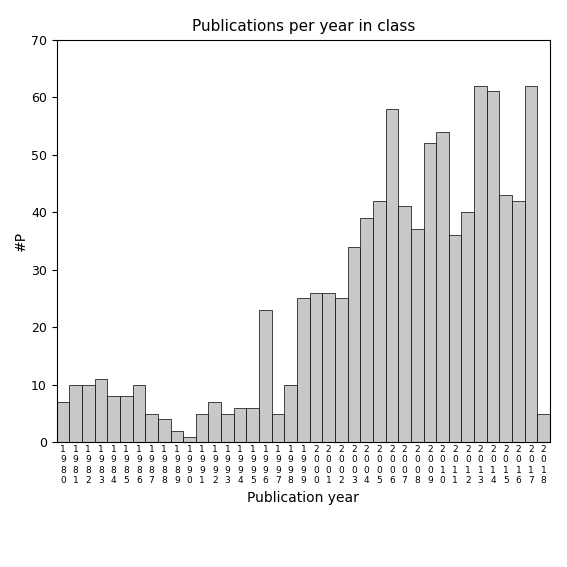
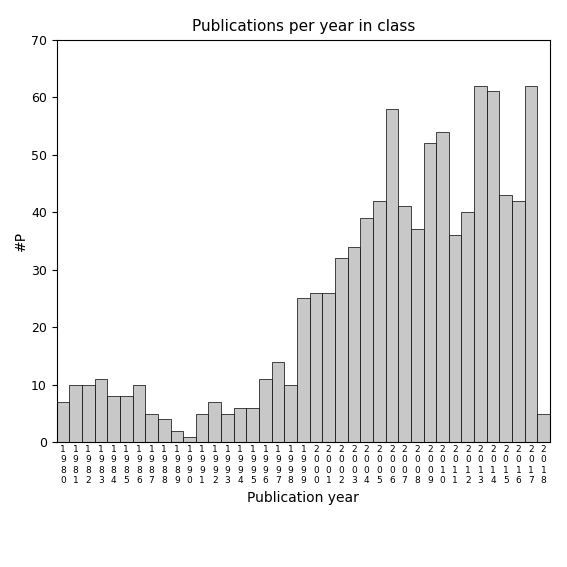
1 9 9 6: 23 -> 11
1 9 9 7: 5 -> 14
2 0 0 2: 25 -> 32
